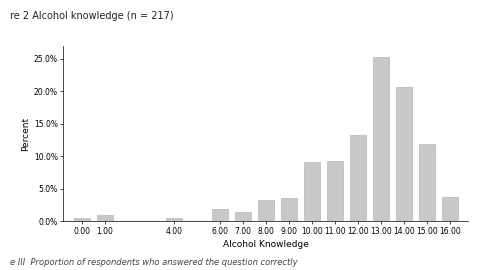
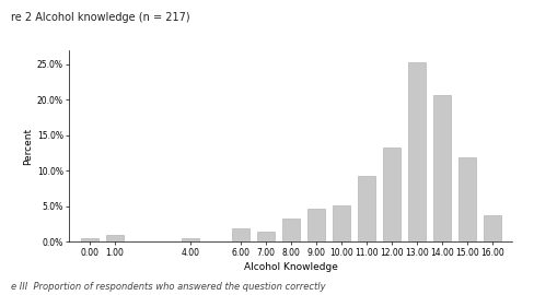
9.00: 3.6% -> 4.6%
10.00: 9.2% -> 5.1%
